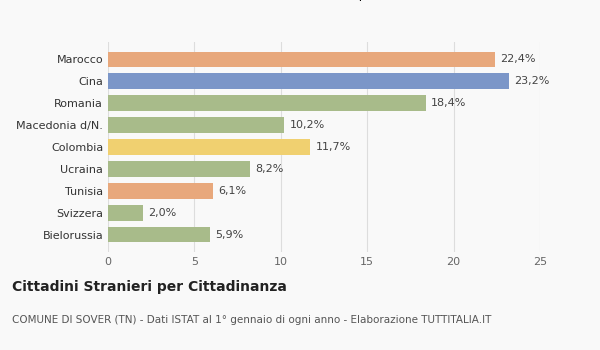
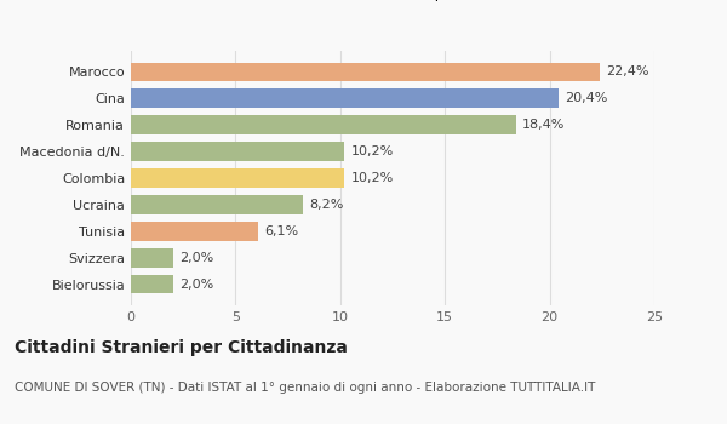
Cina: 23,2% -> 20,4%
Colombia: 11,7% -> 10,2%
Bielorussia: 5,9% -> 2,0%
